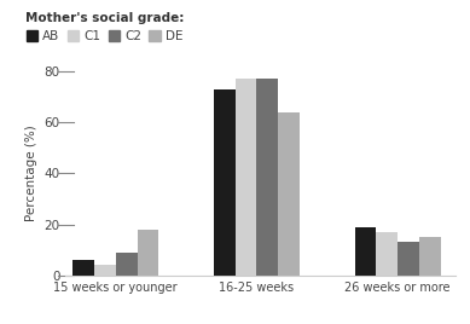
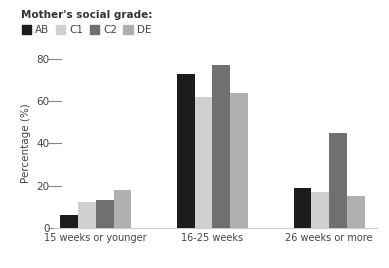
C1/15 weeks or younger: 4 -> 12
C2/15 weeks or younger: 9 -> 13
C1/16-25 weeks: 77 -> 62
C2/26 weeks or more: 13 -> 45
